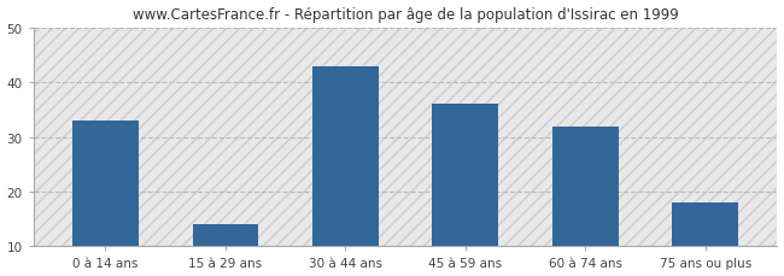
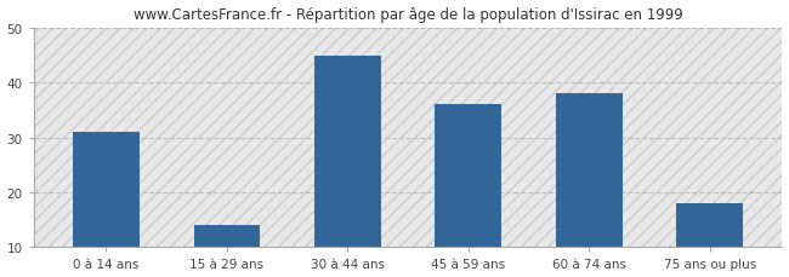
0 à 14 ans: 33 -> 31
30 à 44 ans: 43 -> 45
60 à 74 ans: 32 -> 38
